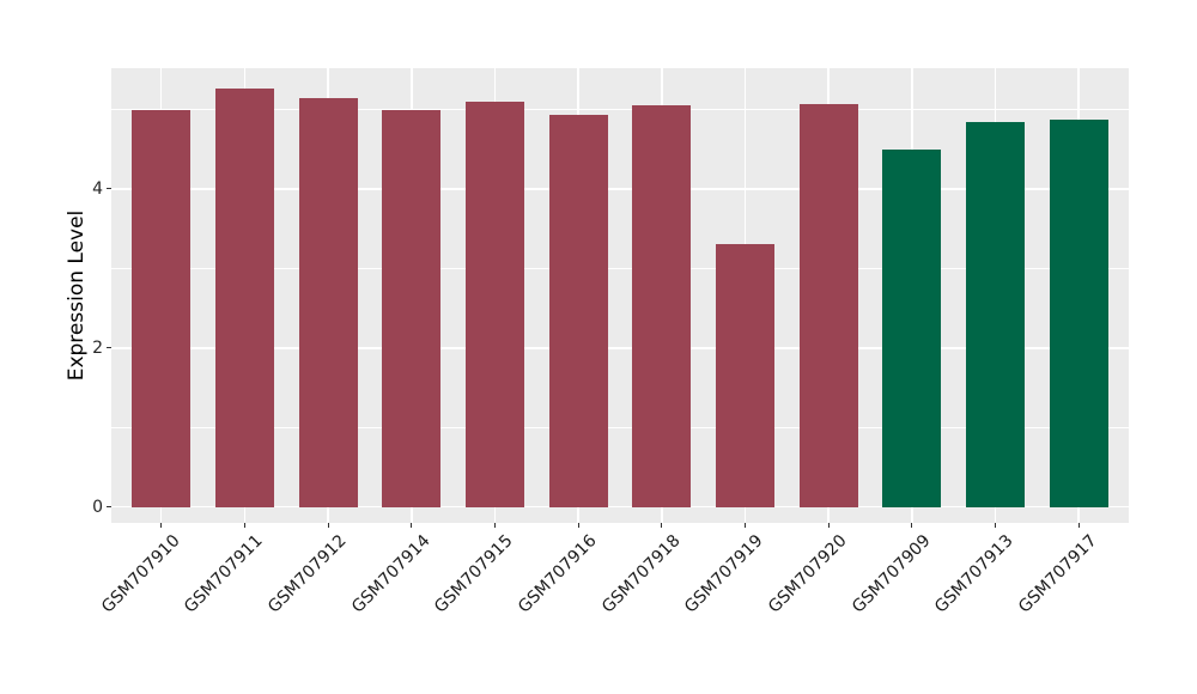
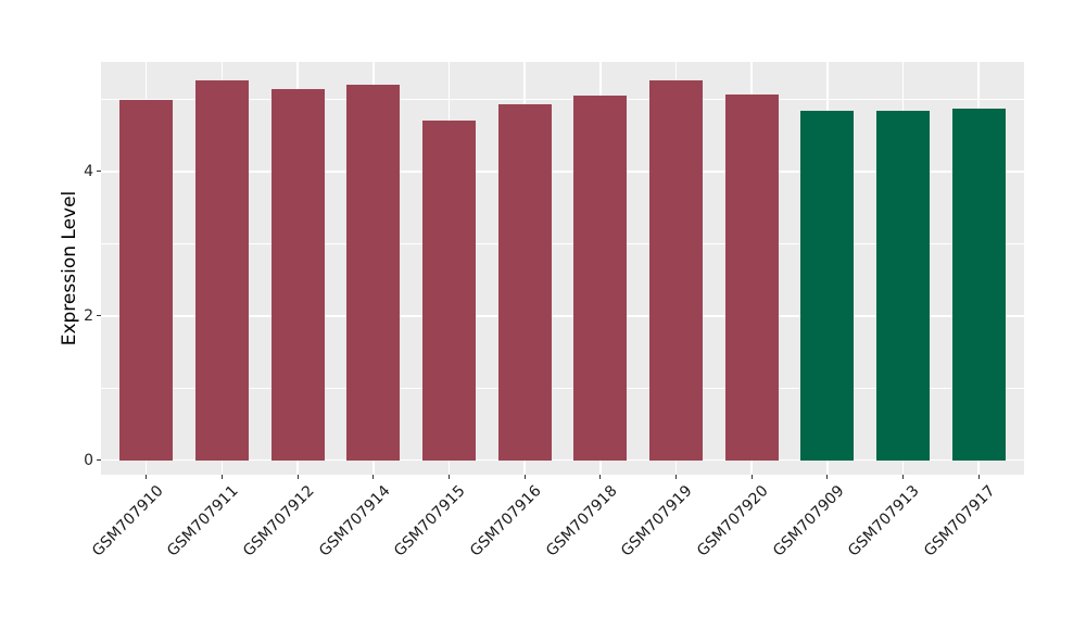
GSM707914: 5.0 -> 5.2
GSM707915: 5.1 -> 4.7
GSM707919: 3.3 -> 5.3
GSM707909: 4.5 -> 4.8
